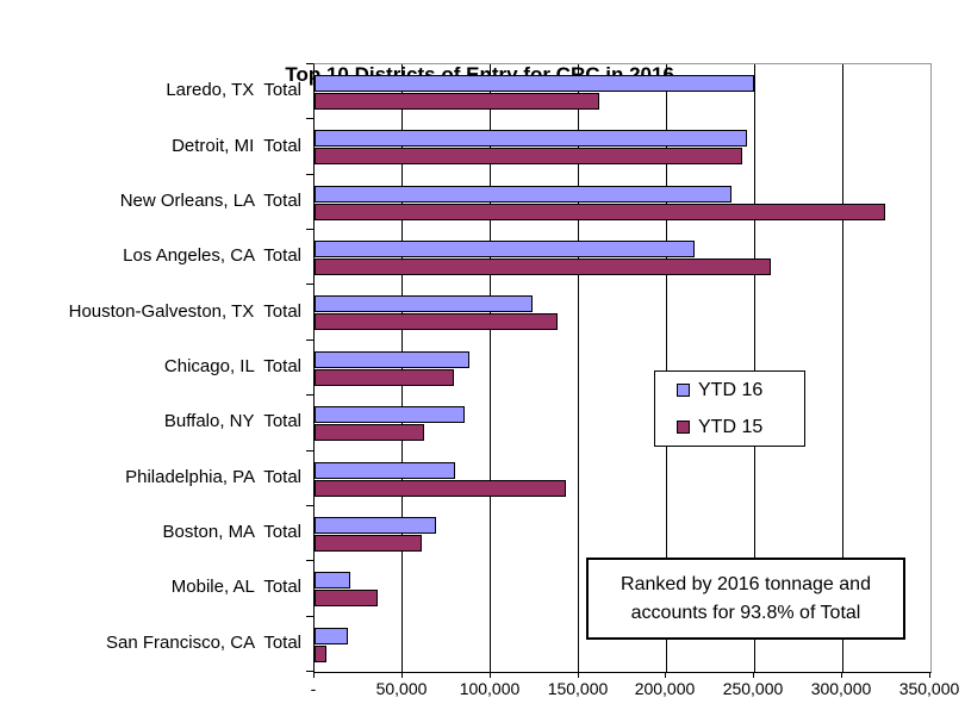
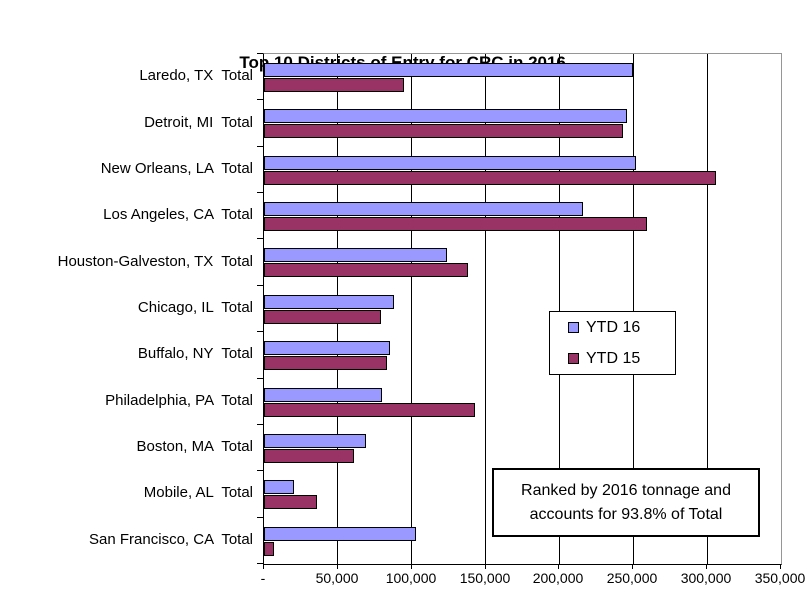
YTD 15/Laredo, TX Total: 162000 -> 95000
YTD 16/New Orleans, LA Total: 237000 -> 252000
YTD 15/New Orleans, LA Total: 324000 -> 306000
YTD 15/Buffalo, NY Total: 62000 -> 83000
YTD 16/San Francisco, CA Total: 19000 -> 103000
